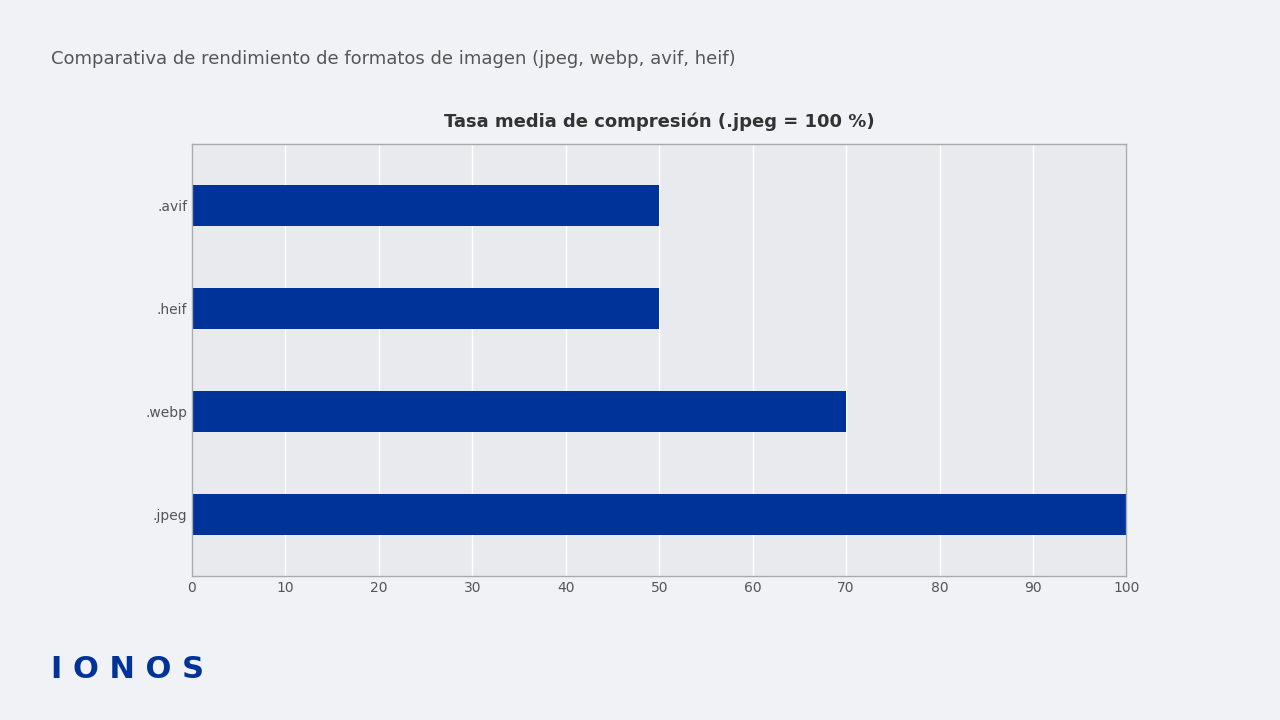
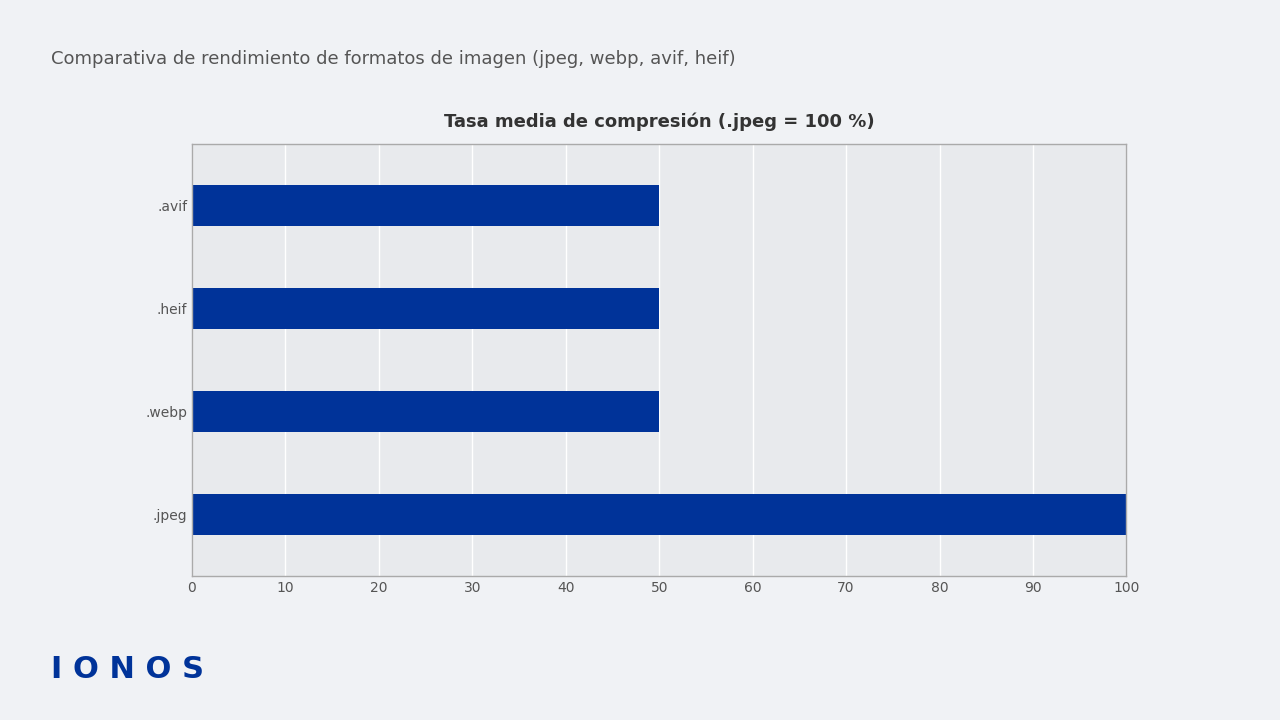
.webp: 70 -> 50
